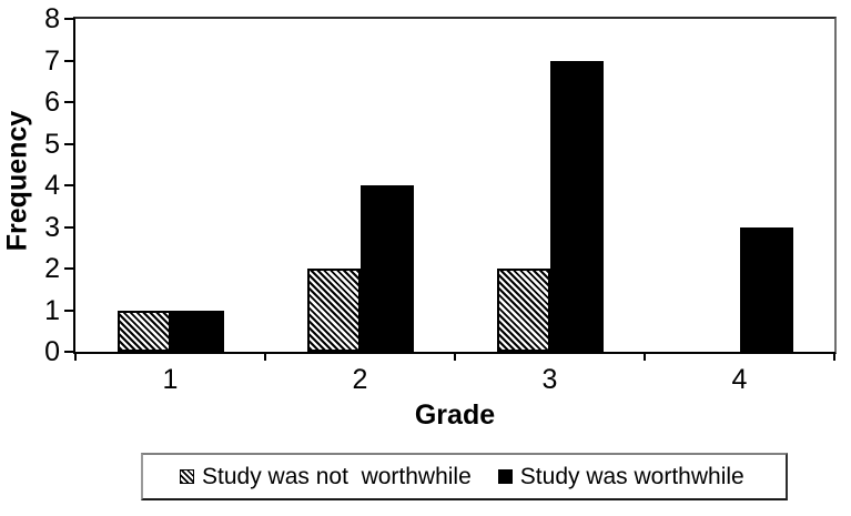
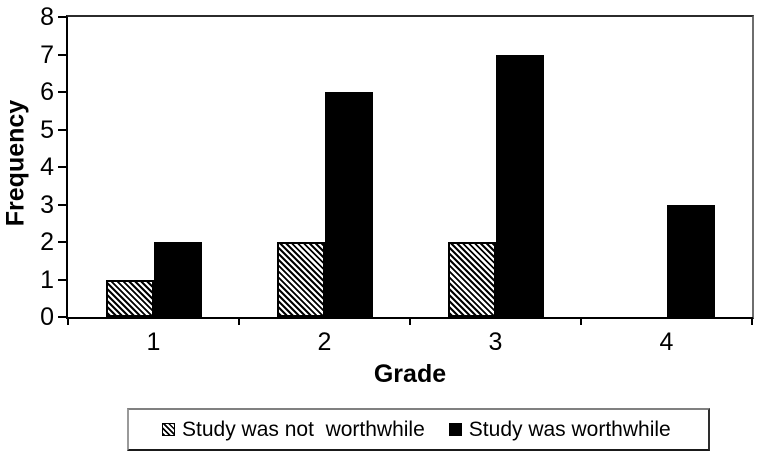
Study was worthwhile/1: 1 -> 2
Study was worthwhile/2: 4 -> 6
